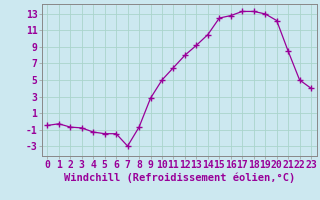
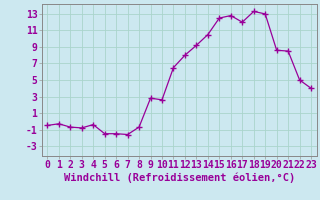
4: -1.3 -> -0.4
7: -3.0 -> -1.6
10: 5.0 -> 2.6
17: 13.3 -> 12.0
20: 12.2 -> 8.6
